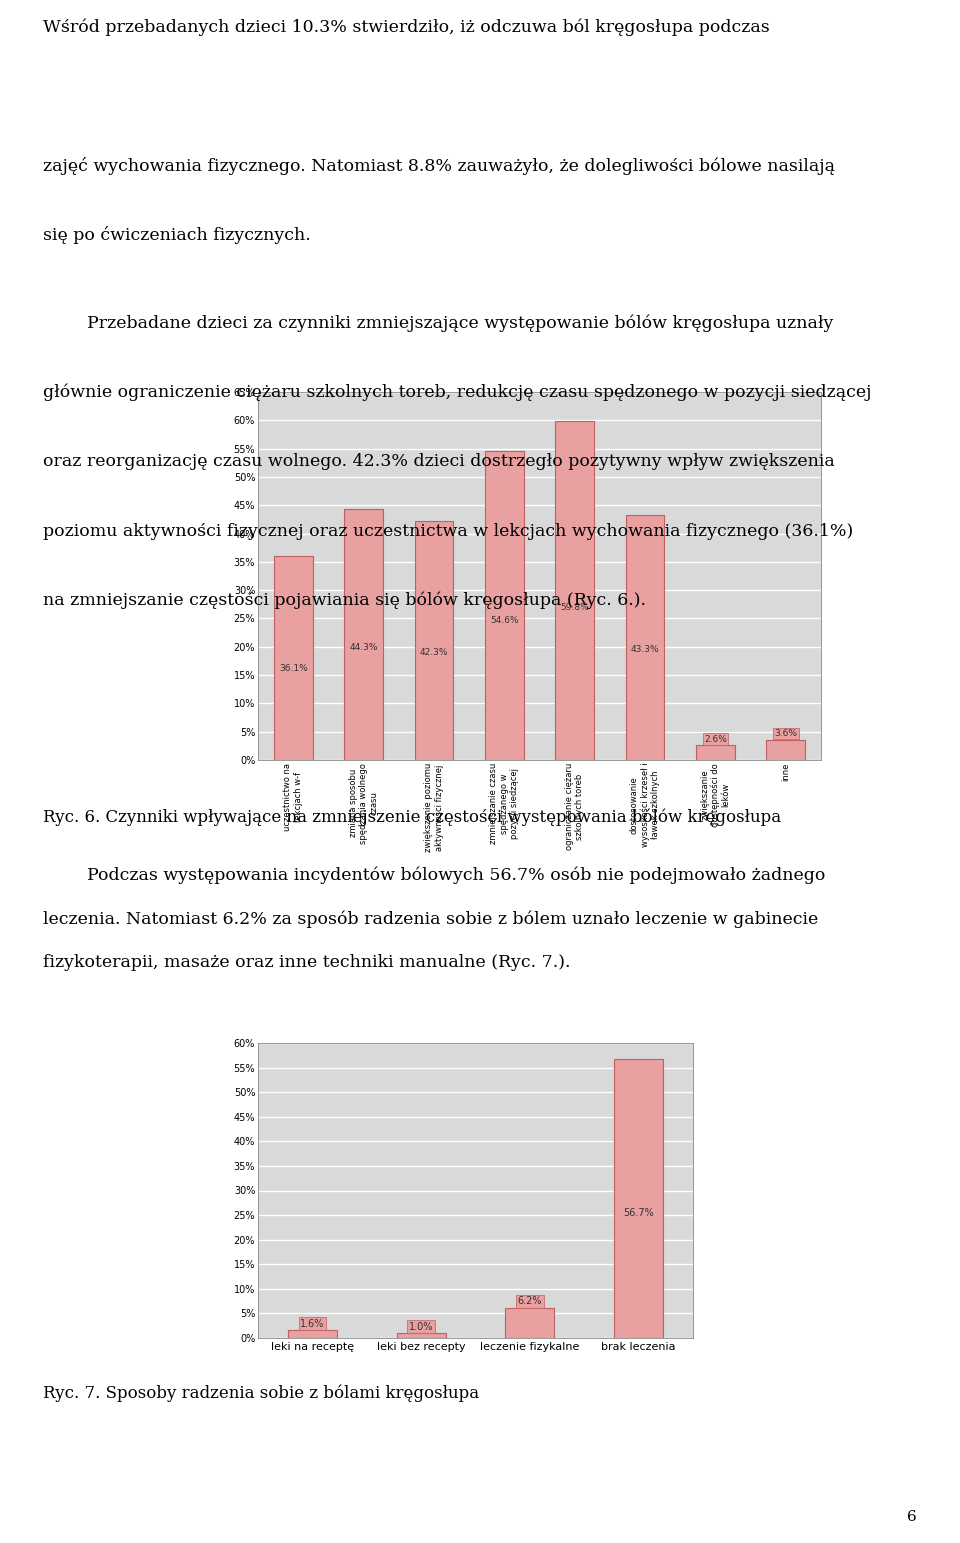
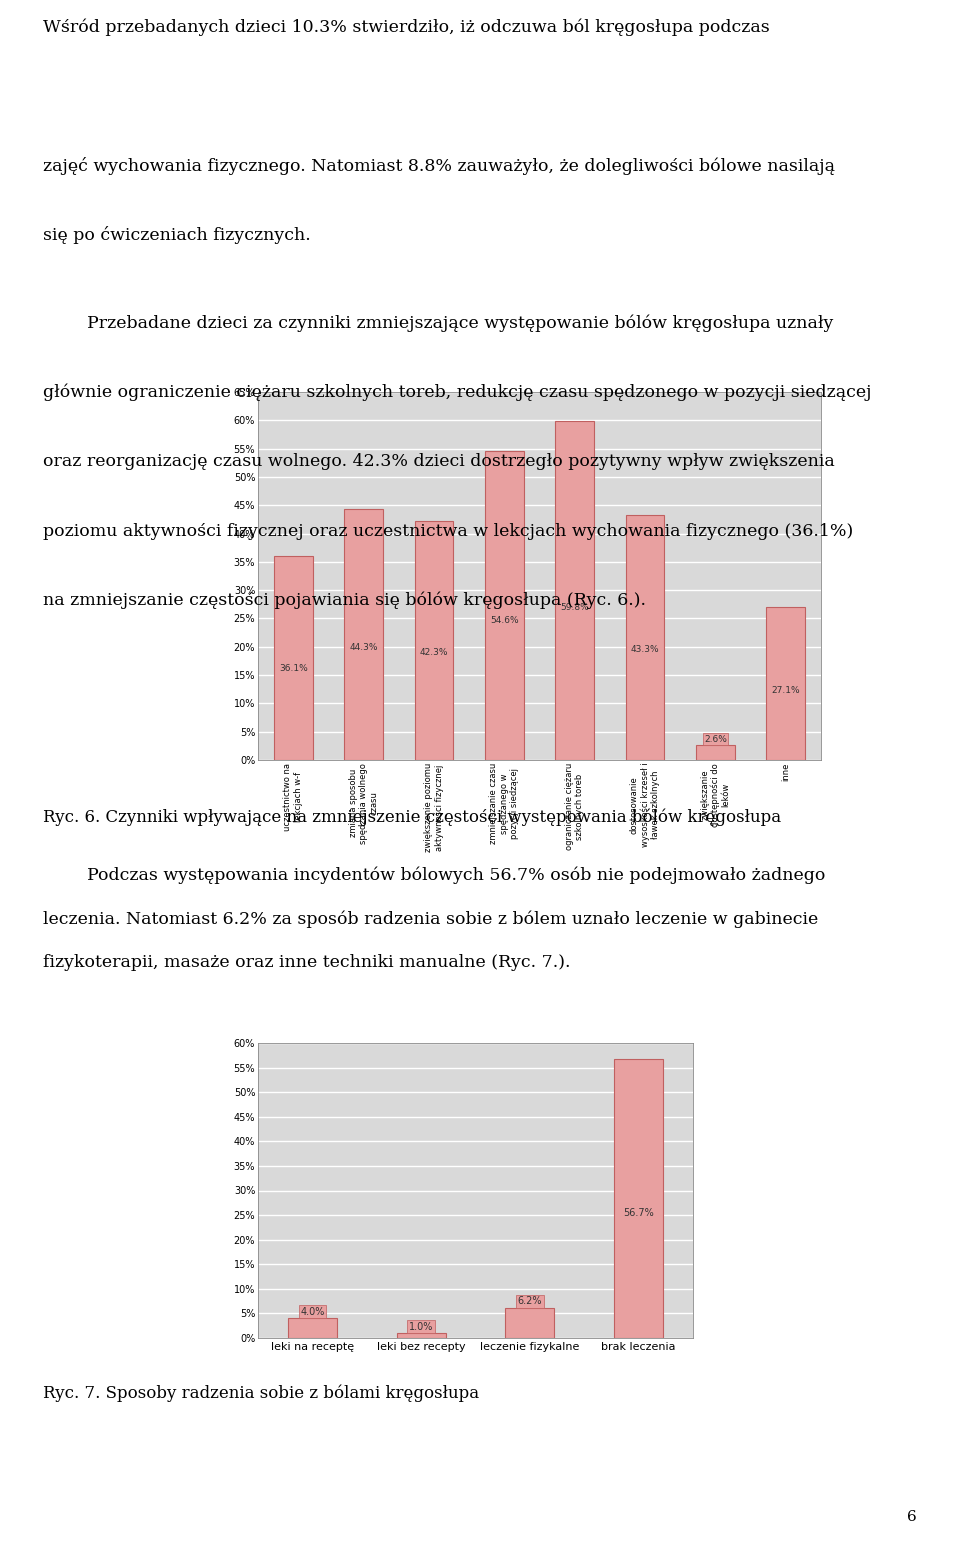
inne: 3.6% -> 27.1%
leki na receptę: 1.6% -> 4.0%
